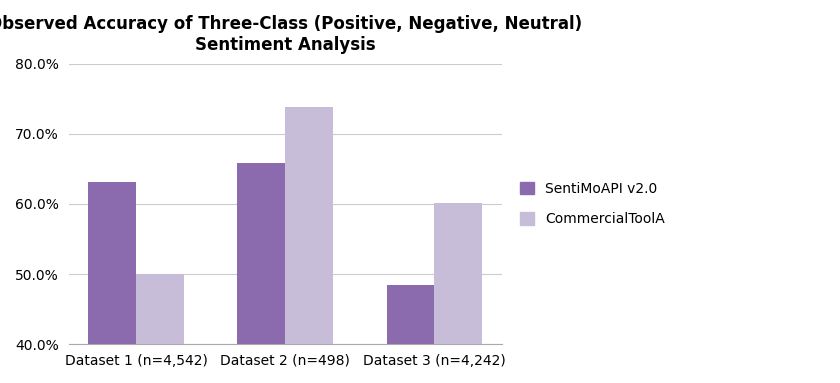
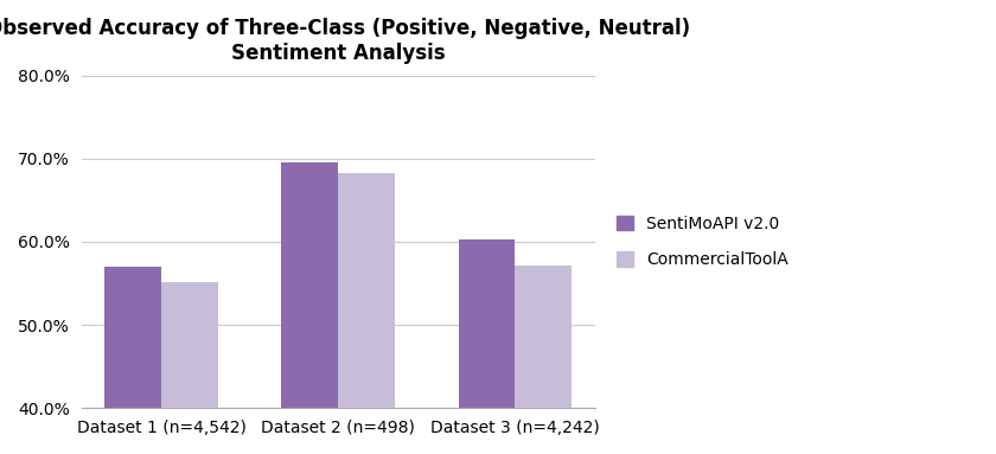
SentiMoAPI v2.0/Dataset 1 (n=4,542): 63.2% -> 57.0%
CommercialToolA/Dataset 1 (n=4,542): 50.0% -> 55.2%
SentiMoAPI v2.0/Dataset 2 (n=498): 65.8% -> 69.5%
CommercialToolA/Dataset 2 (n=498): 73.8% -> 68.2%
SentiMoAPI v2.0/Dataset 3 (n=4,242): 48.4% -> 60.3%
CommercialToolA/Dataset 3 (n=4,242): 60.2% -> 57.2%
